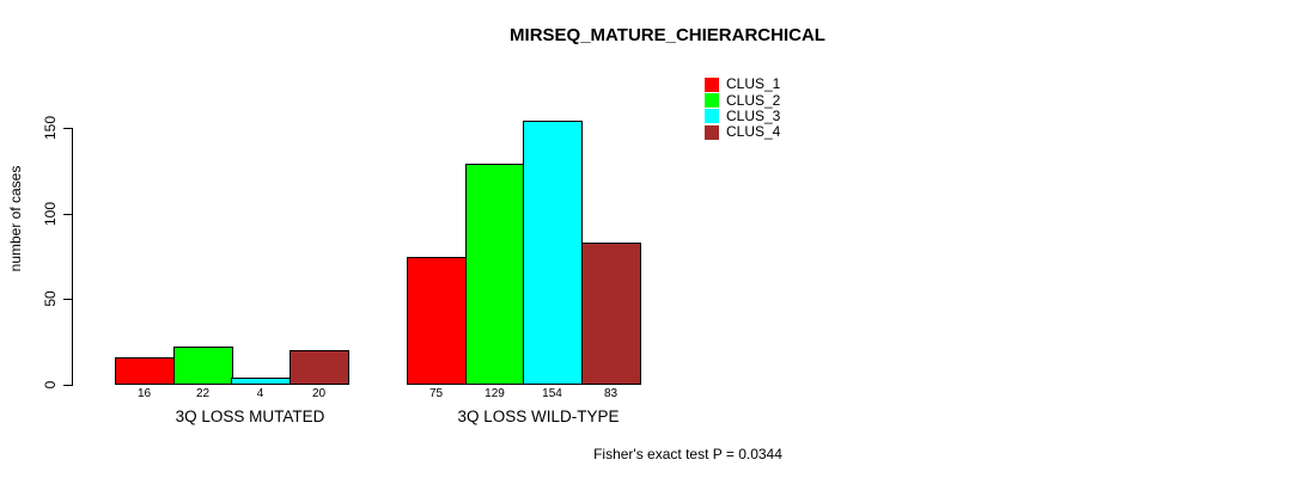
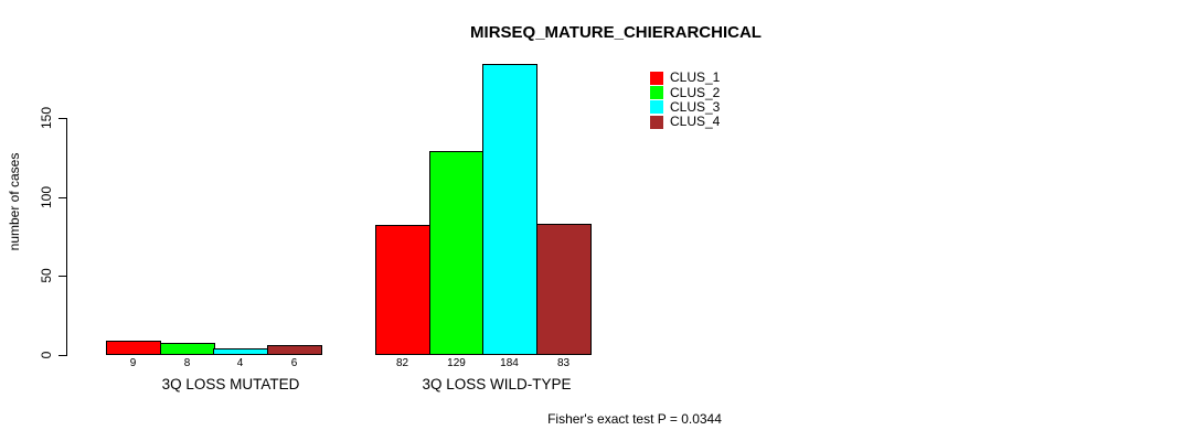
CLUS_1/3Q LOSS MUTATED: 16 -> 9
CLUS_2/3Q LOSS MUTATED: 22 -> 8
CLUS_4/3Q LOSS MUTATED: 20 -> 6
CLUS_1/3Q LOSS WILD-TYPE: 75 -> 82
CLUS_3/3Q LOSS WILD-TYPE: 154 -> 184
